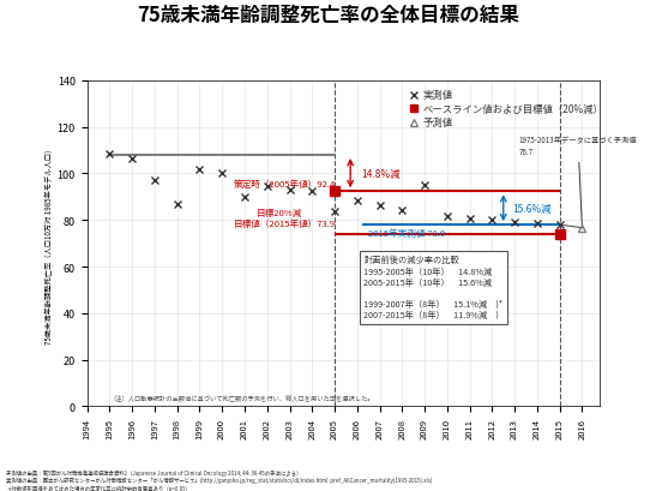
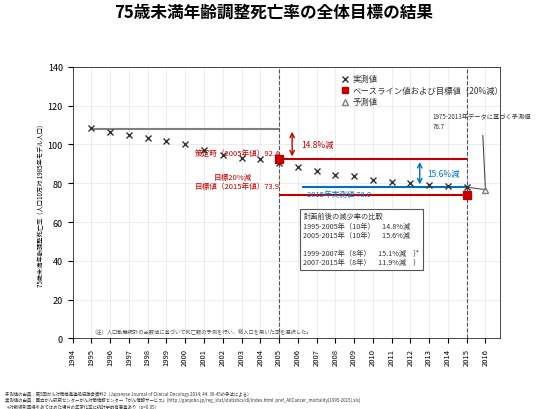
1997: 97 -> 105
1998: 87 -> 104
2001: 90 -> 97
2005: 84 -> 90
2009: 95 -> 84
